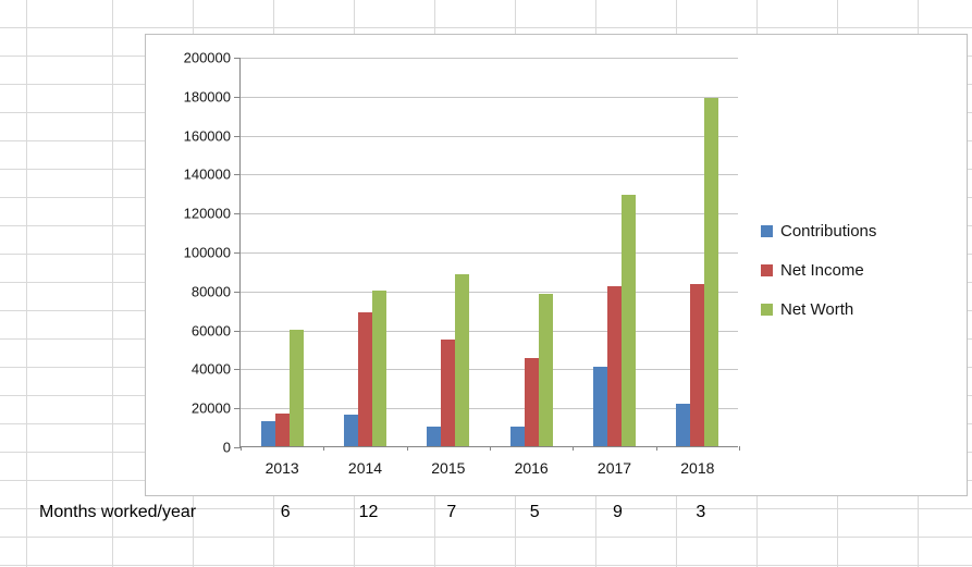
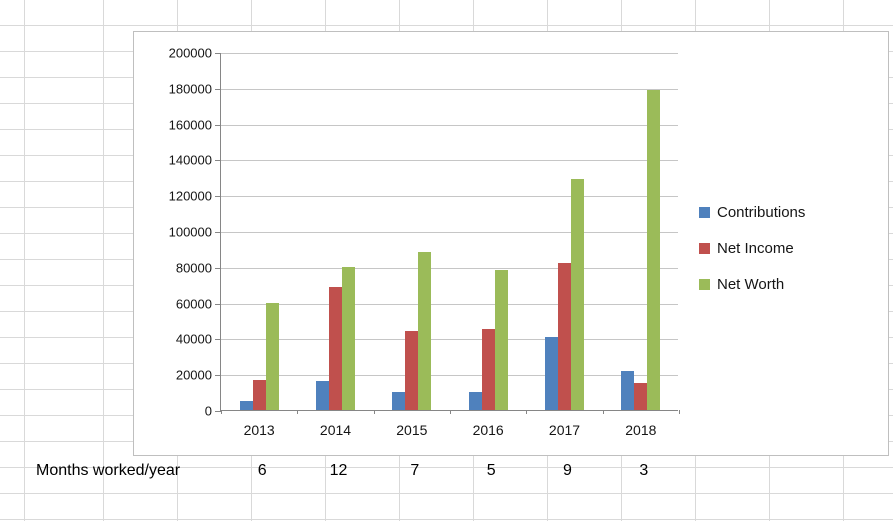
Contributions/2013: 13000 -> 5000
Net Income/2015: 55000 -> 44000
Net Income/2018: 83000 -> 15000
